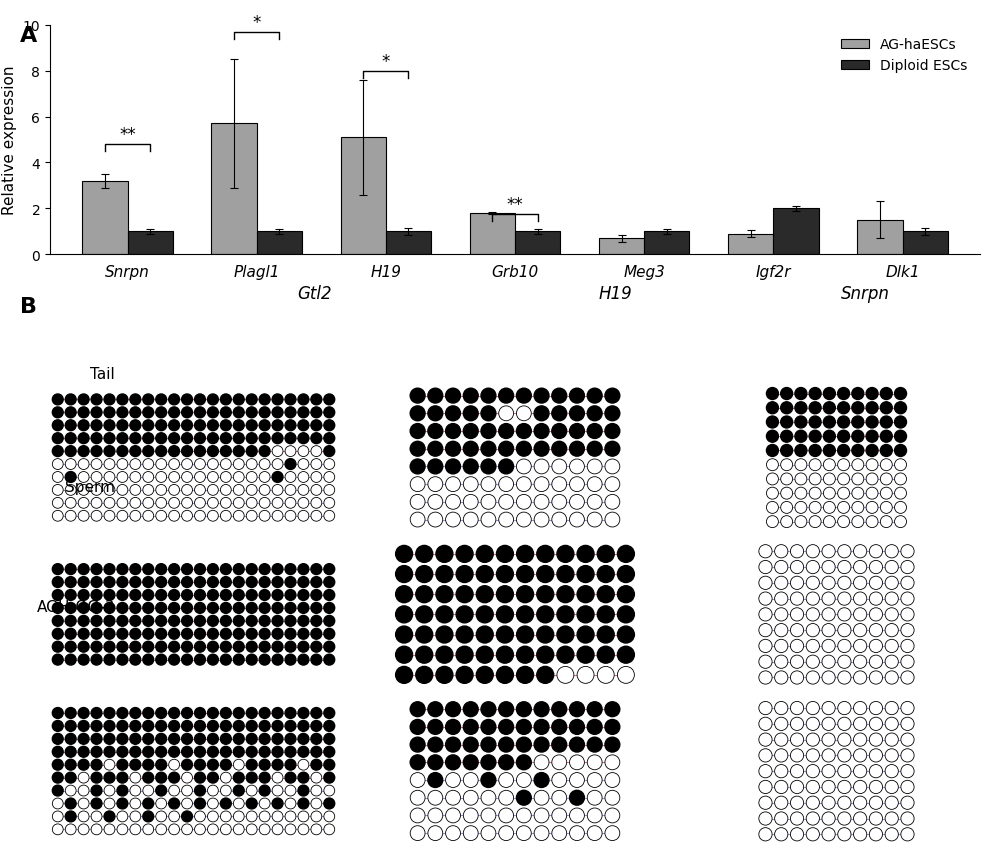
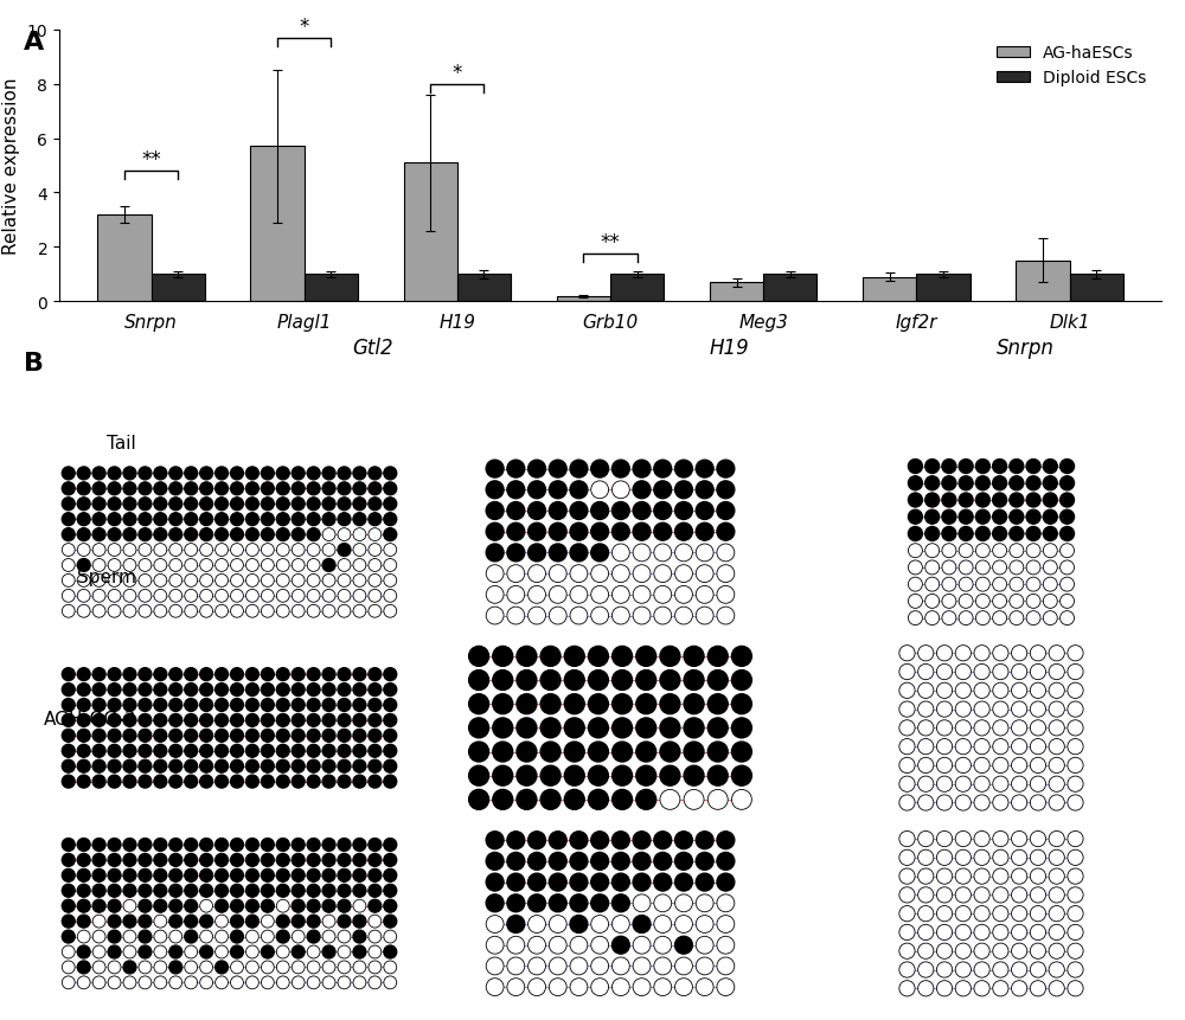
AG-haESCs/Grb10: 1.8 -> 0.2
Diploid ESCs/Igf2r: 2 -> 1
